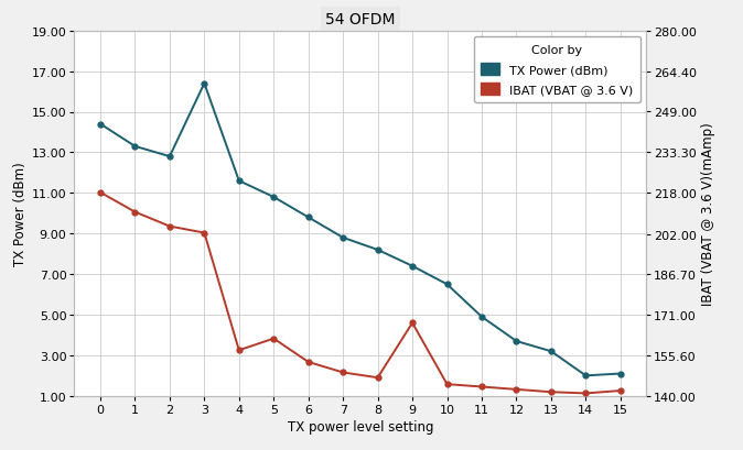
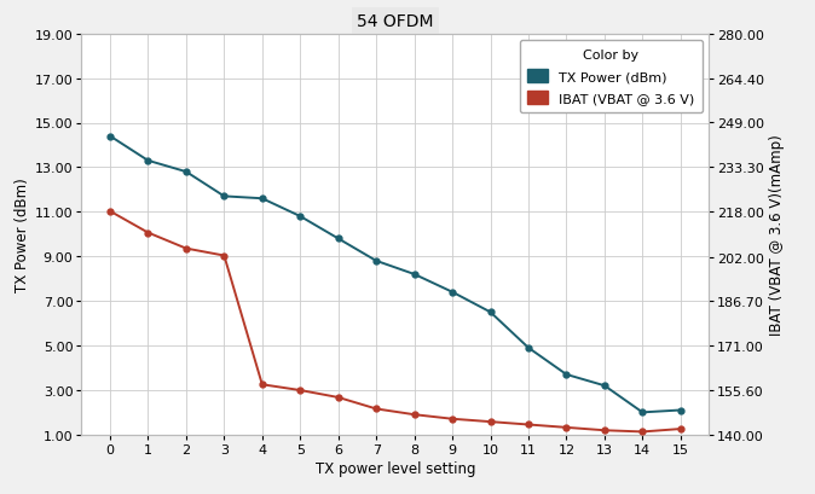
TX Power (dBm)/3: 16.4 -> 11.7
IBAT (VBAT @ 3.6 V)/5: 162.0 -> 155.5
IBAT (VBAT @ 3.6 V)/9: 168.0 -> 145.5
